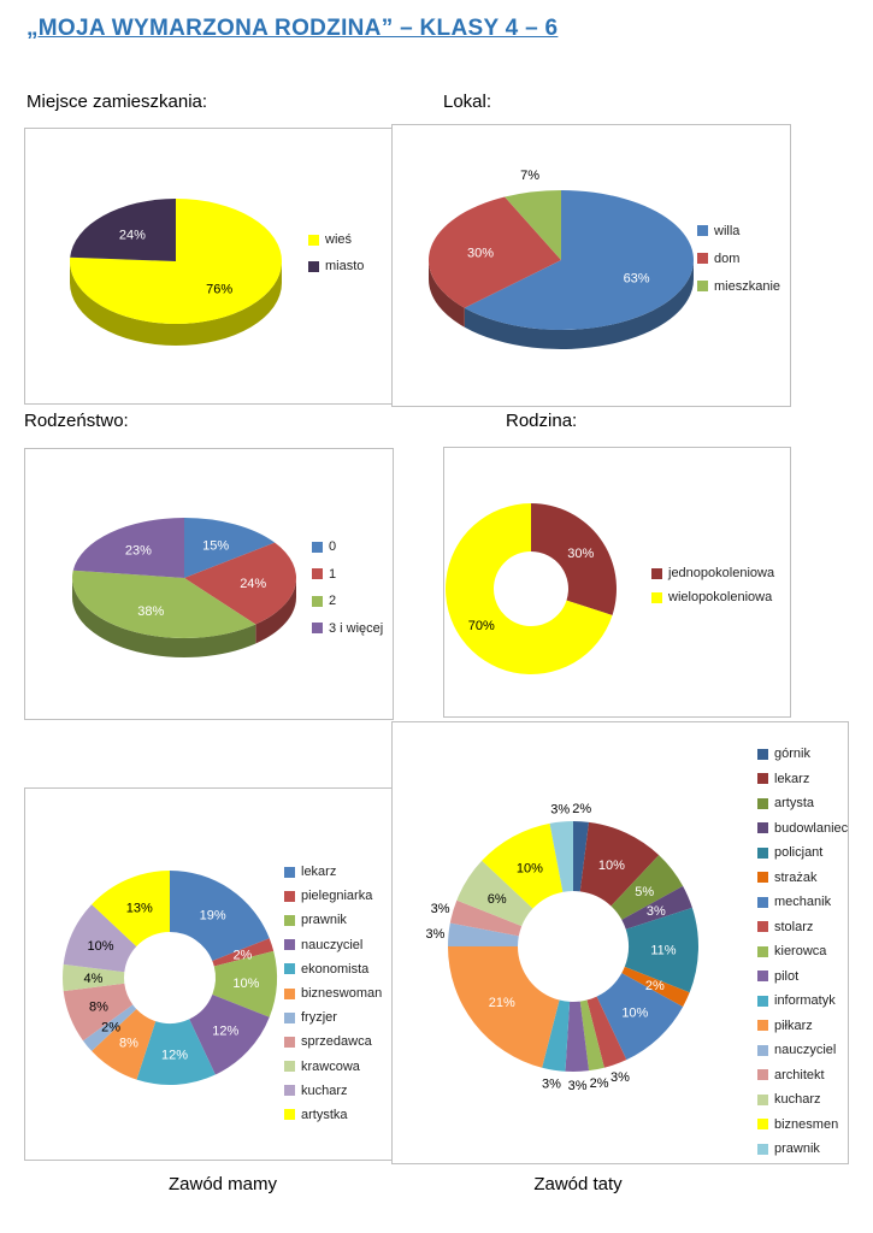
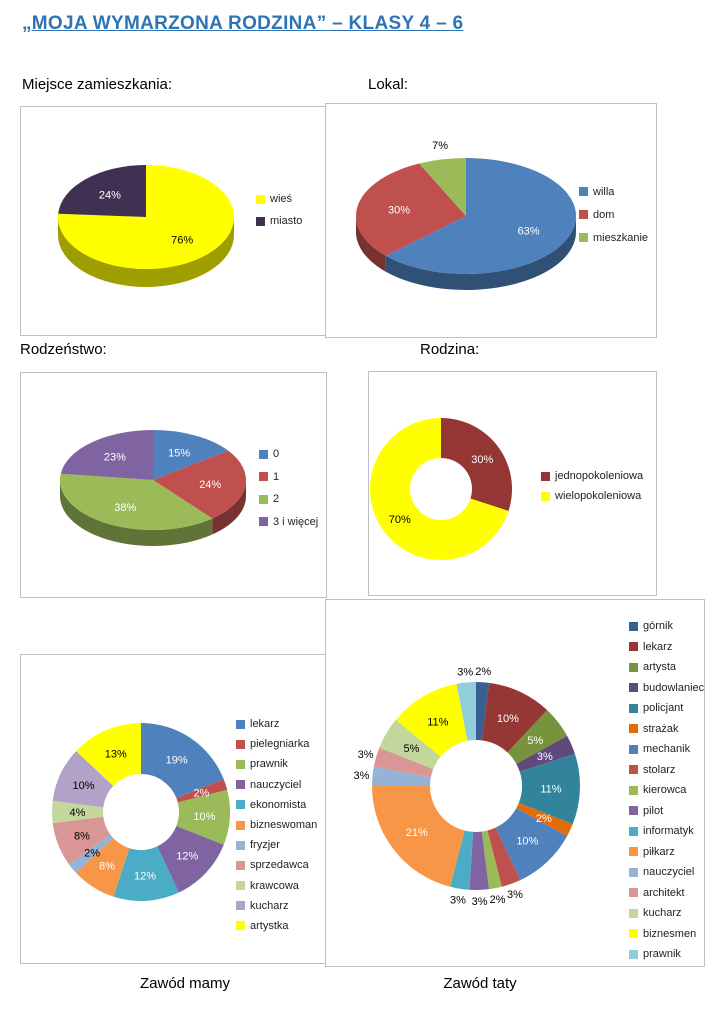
Zawód taty/kucharz: 6% -> 5%
Zawód taty/biznesmen: 10% -> 11%
